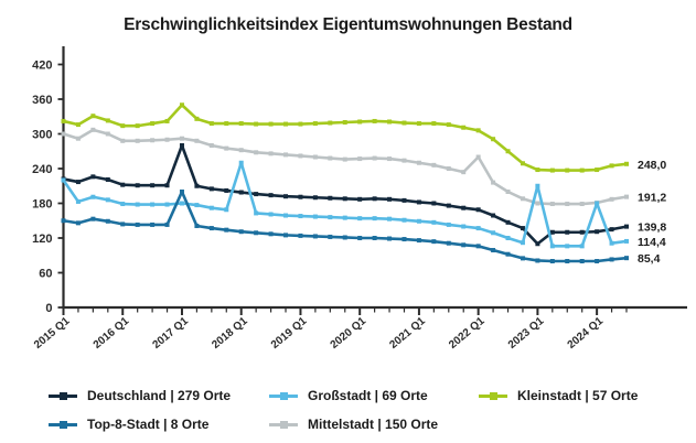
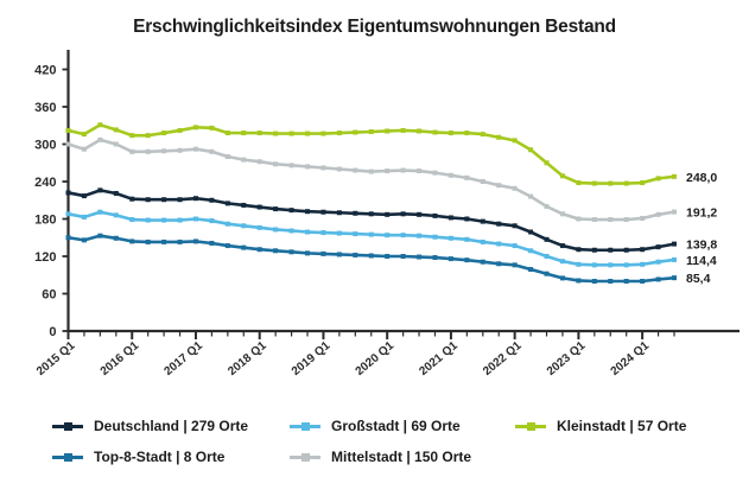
Großstadt | 69 Orte/2015 Q1: 220 -> 190
Deutschland | 279 Orte/2017 Q1: 280 -> 210
Top-8-Stadt | 8 Orte/2017 Q1: 200 -> 140
Kleinstadt | 57 Orte/2017 Q1: 350 -> 330
Großstadt | 69 Orte/2018 Q1: 250 -> 170
Mittelstadt | 150 Orte/2022 Q1: 260 -> 230
Deutschland | 279 Orte/2023 Q1: 110 -> 130
Großstadt | 69 Orte/2023 Q1: 210 -> 110
Großstadt | 69 Orte/2024 Q1: 180 -> 110
